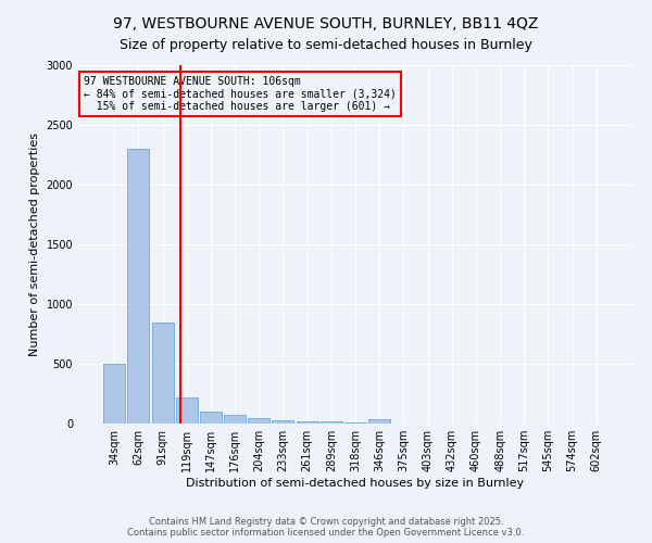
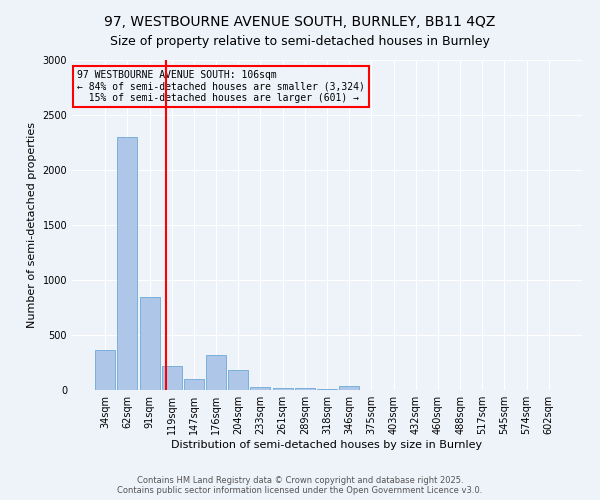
34sqm: 500 -> 360
176sqm: 70 -> 320
204sqm: 40 -> 180
